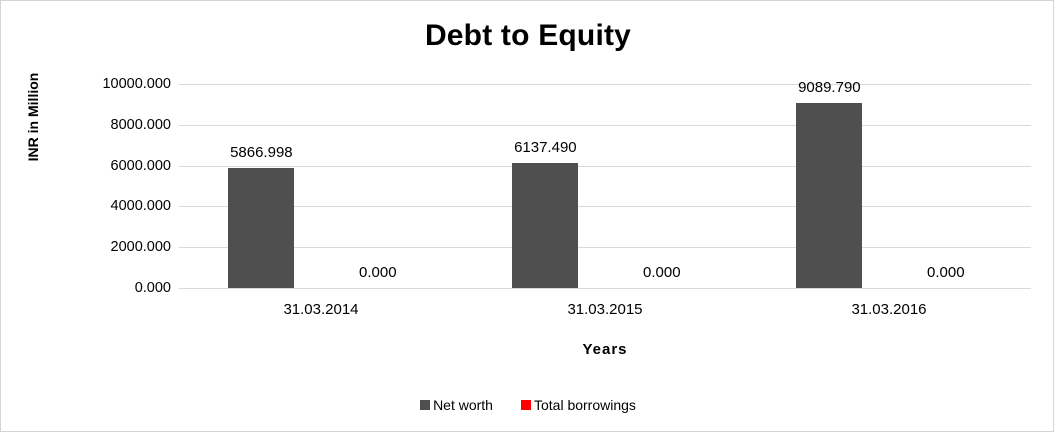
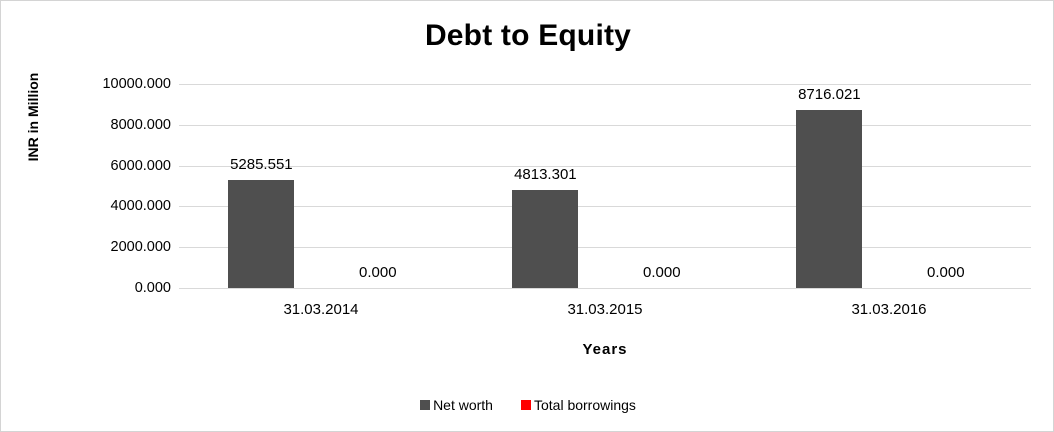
Net worth/31.03.2014: 5866.998 -> 5285.551
Net worth/31.03.2015: 6137.490 -> 4813.301
Net worth/31.03.2016: 9089.790 -> 8716.021
